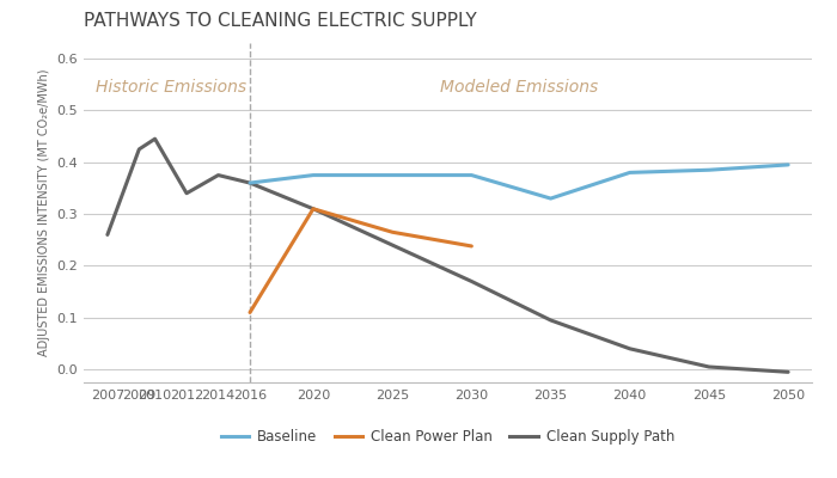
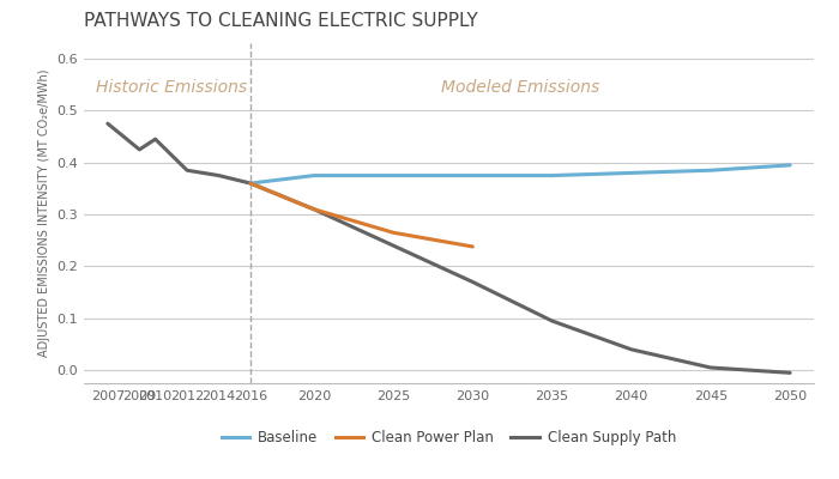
Clean Supply Path/2007: 0.260 -> 0.475
Clean Supply Path/2012: 0.340 -> 0.385
Clean Power Plan/2016: 0.110 -> 0.360
Baseline/2035: 0.330 -> 0.375
